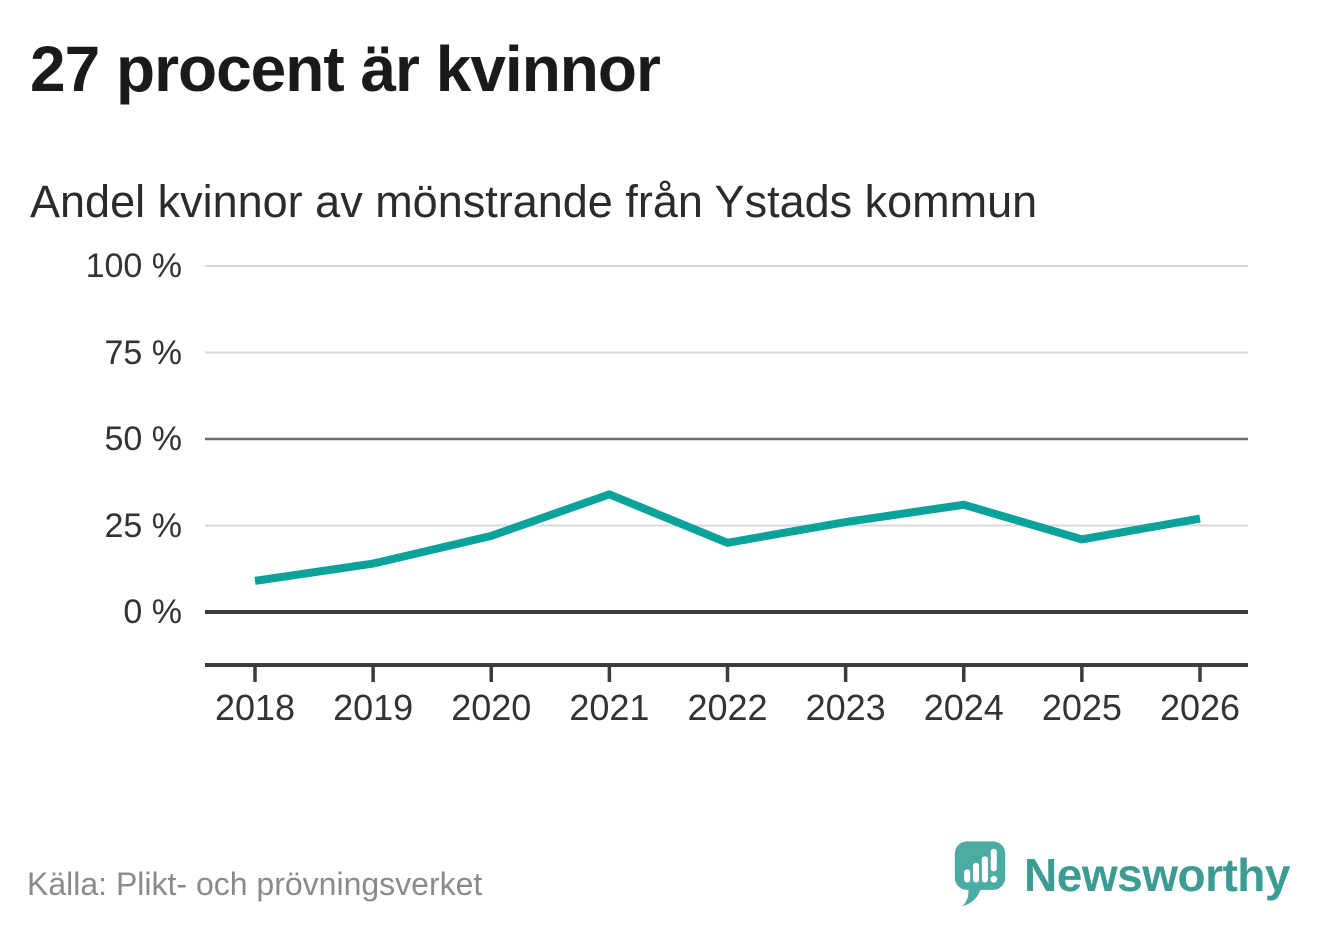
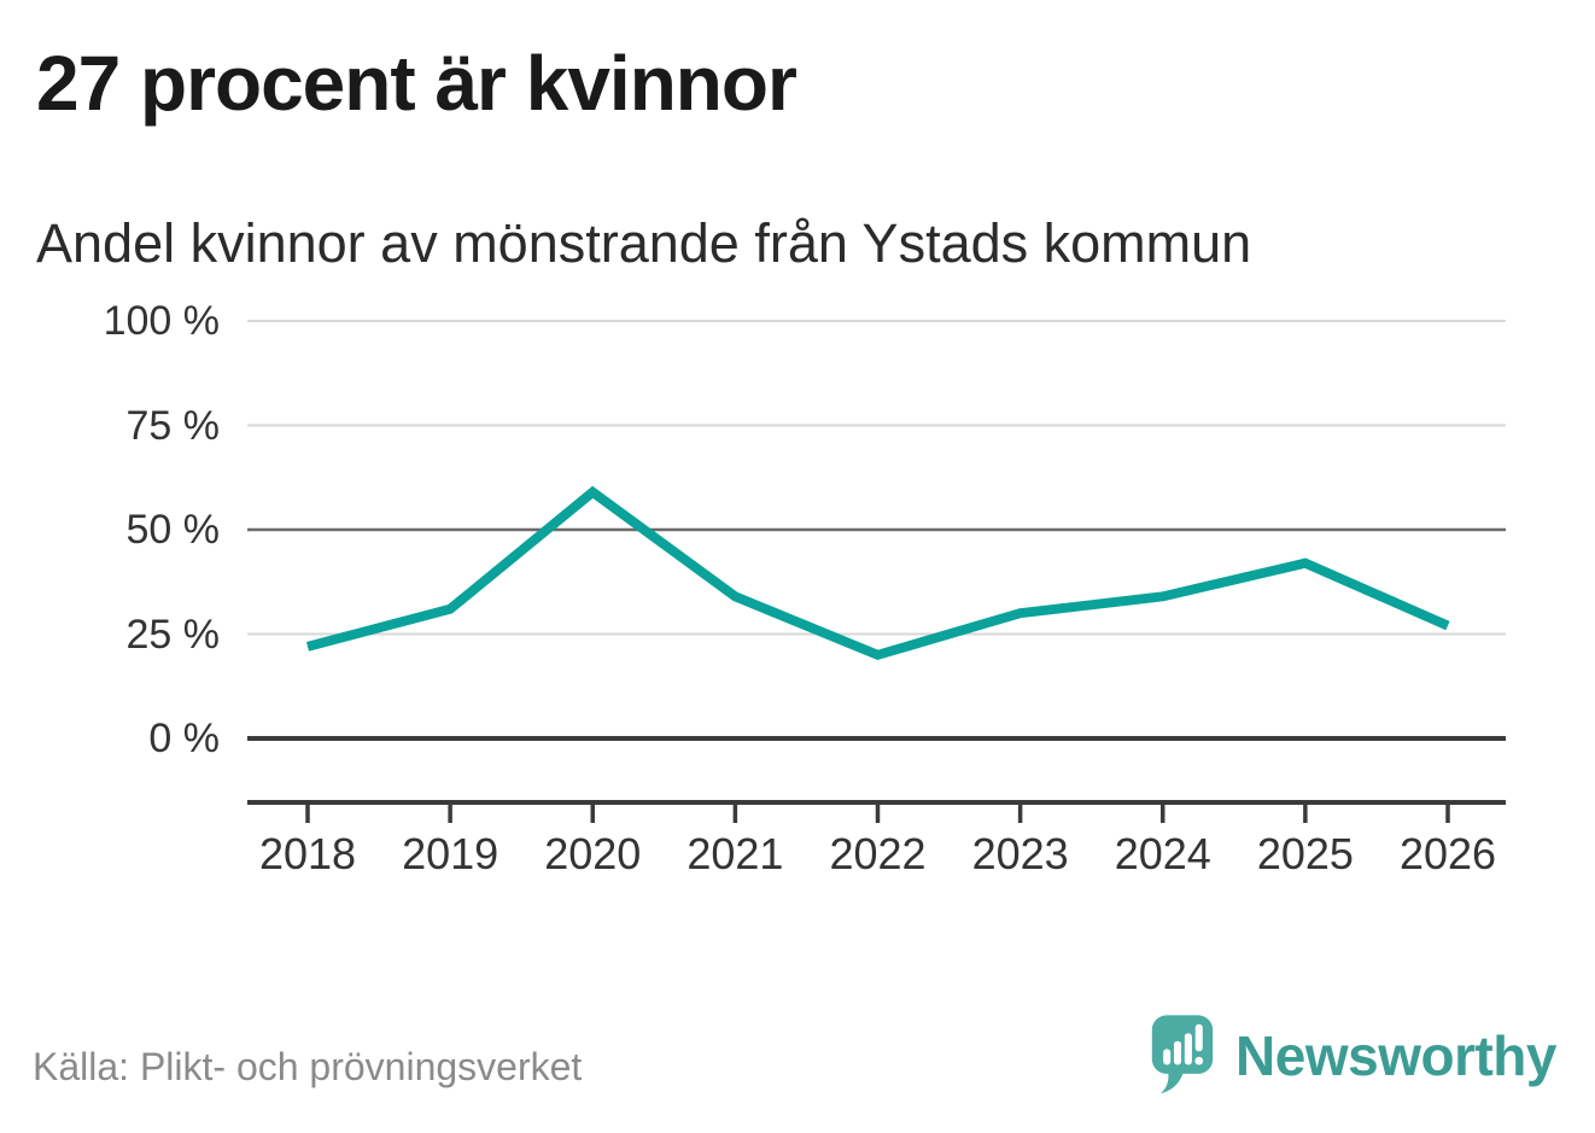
2018: 9% -> 22%
2019: 14% -> 31%
2020: 22% -> 59%
2023: 26% -> 30%
2024: 31% -> 34%
2025: 21% -> 42%
